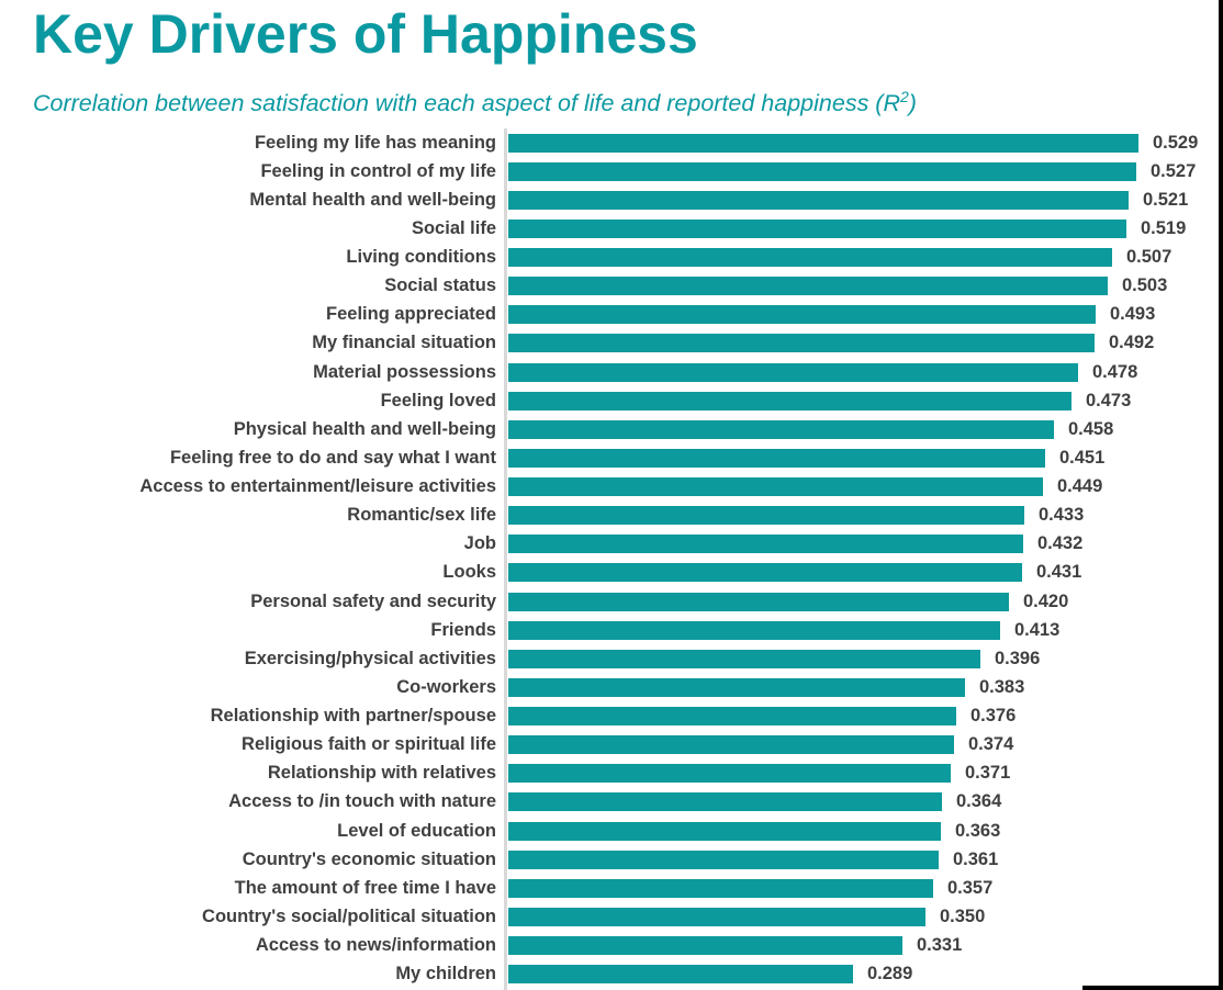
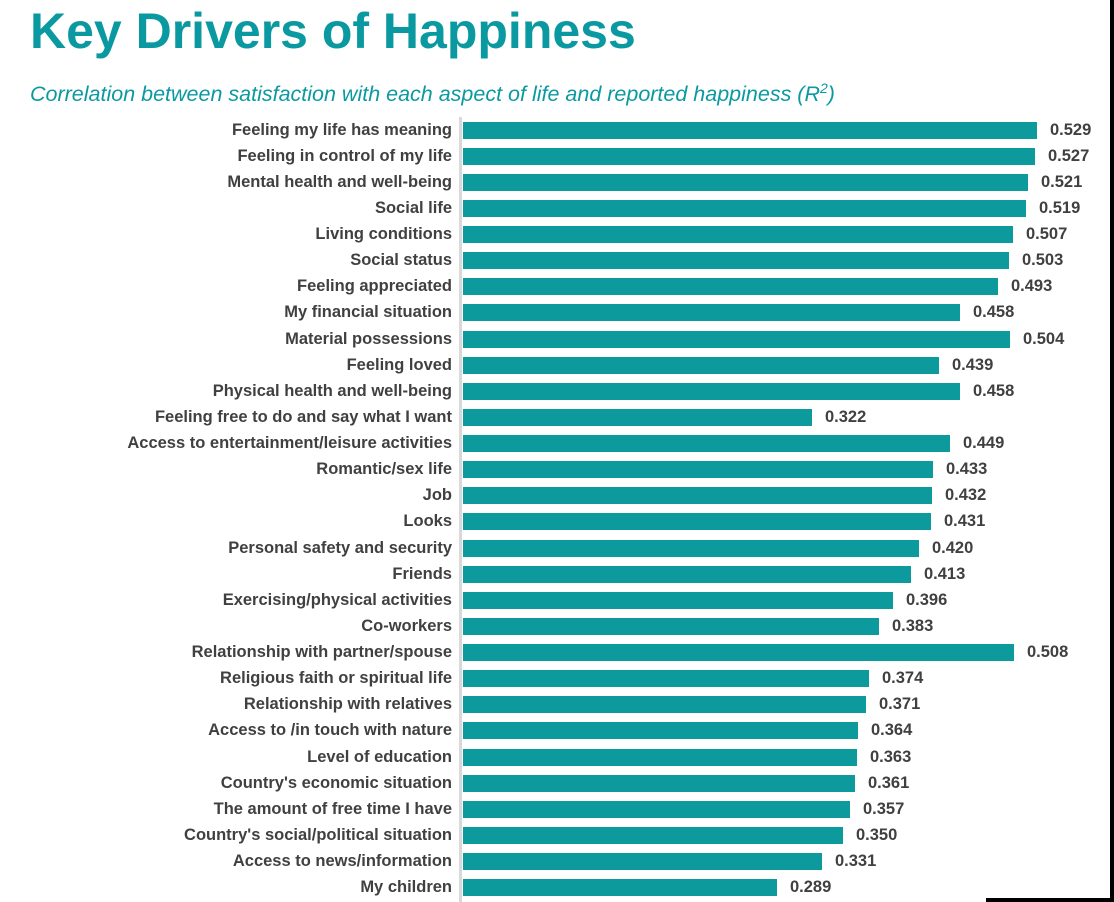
My financial situation: 0.492 -> 0.458
Material possessions: 0.478 -> 0.504
Feeling loved: 0.473 -> 0.439
Feeling free to do and say what I want: 0.451 -> 0.322
Relationship with partner/spouse: 0.376 -> 0.508
